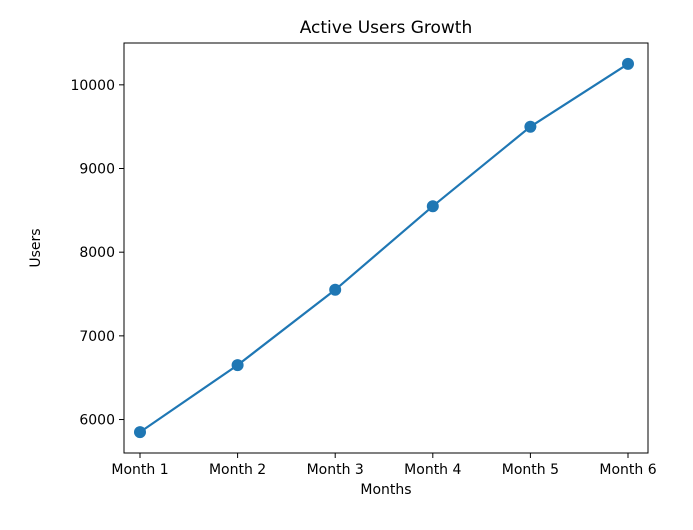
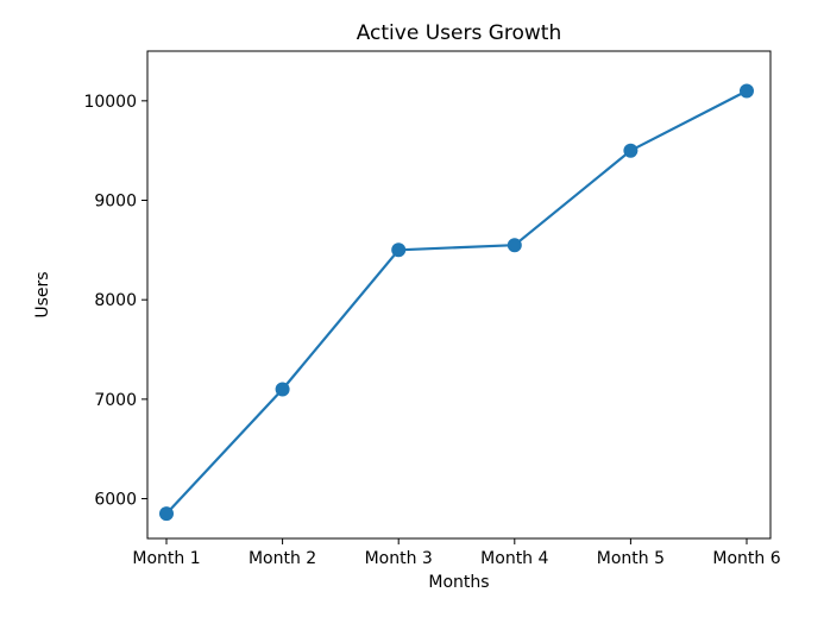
Month 2: 6600 -> 7100
Month 3: 7600 -> 8500
Month 6: 10200 -> 10100
